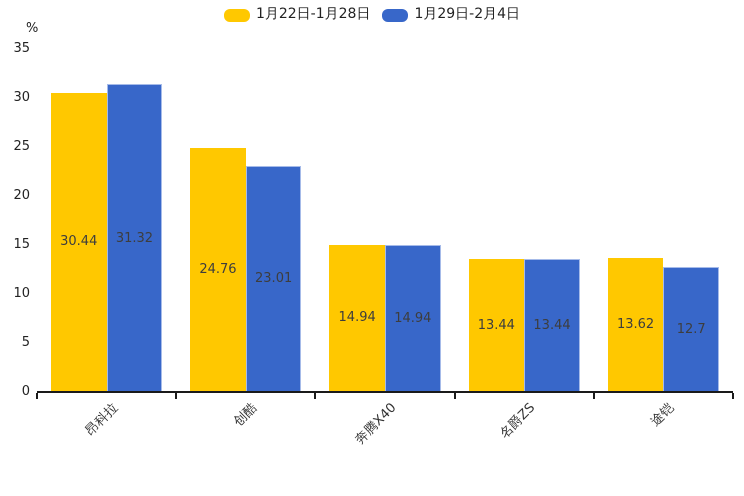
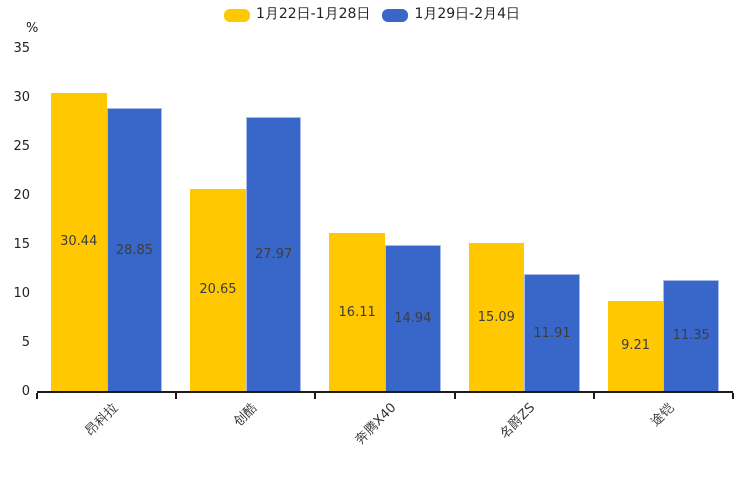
1月29日-2月4日/昂科拉: 31.32 -> 28.85
1月22日-1月28日/创酷: 24.76 -> 20.65
1月29日-2月4日/创酷: 23.01 -> 27.97
1月22日-1月28日/奔腾X40: 14.94 -> 16.11
1月22日-1月28日/名爵ZS: 13.44 -> 15.09
1月29日-2月4日/名爵ZS: 13.44 -> 11.91
1月22日-1月28日/途铠: 13.62 -> 9.21
1月29日-2月4日/途铠: 12.7 -> 11.35
